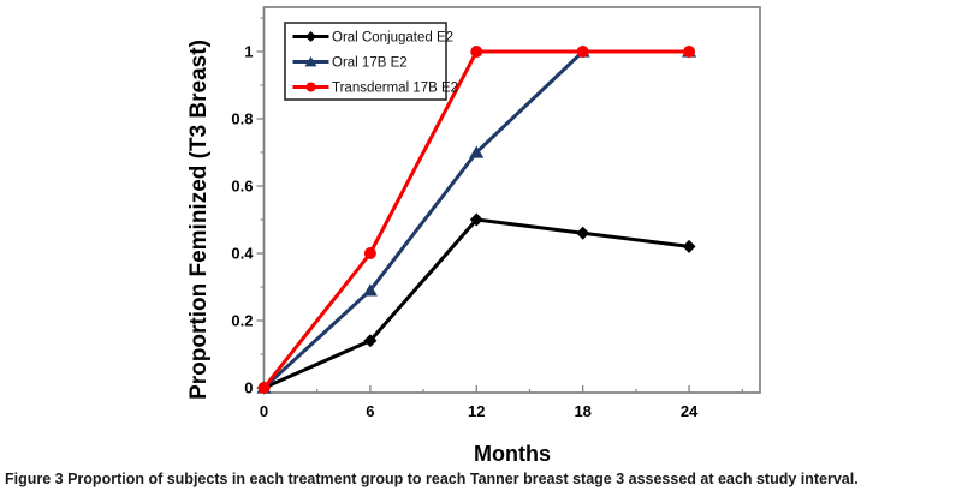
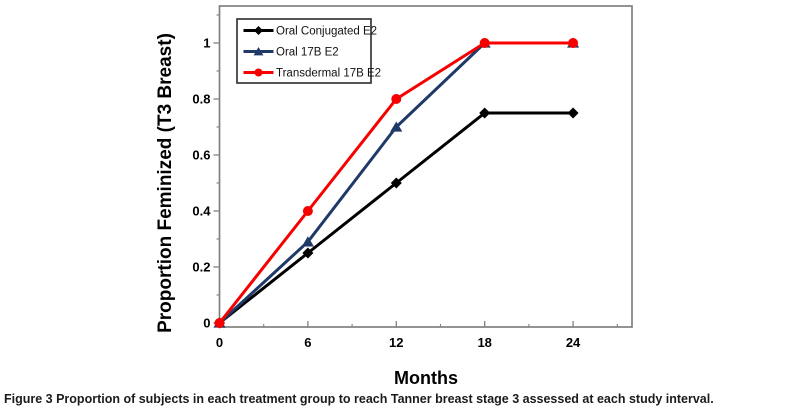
Oral Conjugated E2/6: 0.14 -> 0.25
Transdermal 17B E2/12: 1.0 -> 0.8
Oral Conjugated E2/18: 0.46 -> 0.75
Oral Conjugated E2/24: 0.42 -> 0.75
